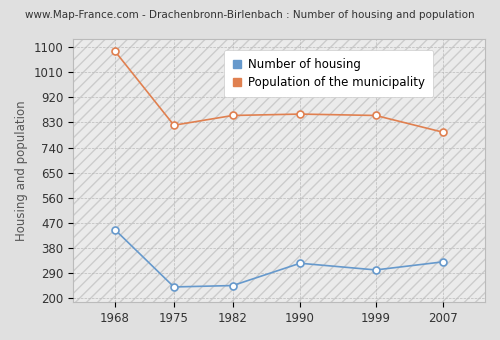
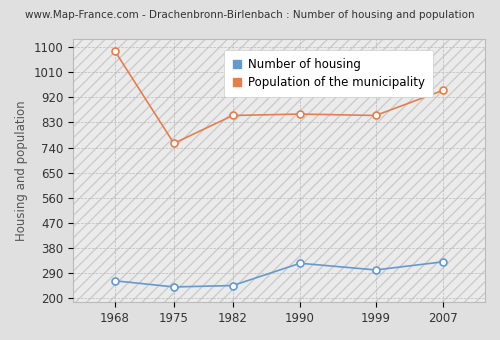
Number of housing/1968: 445 -> 262
Population of the municipality/1975: 820 -> 755
Population of the municipality/2007: 795 -> 945
